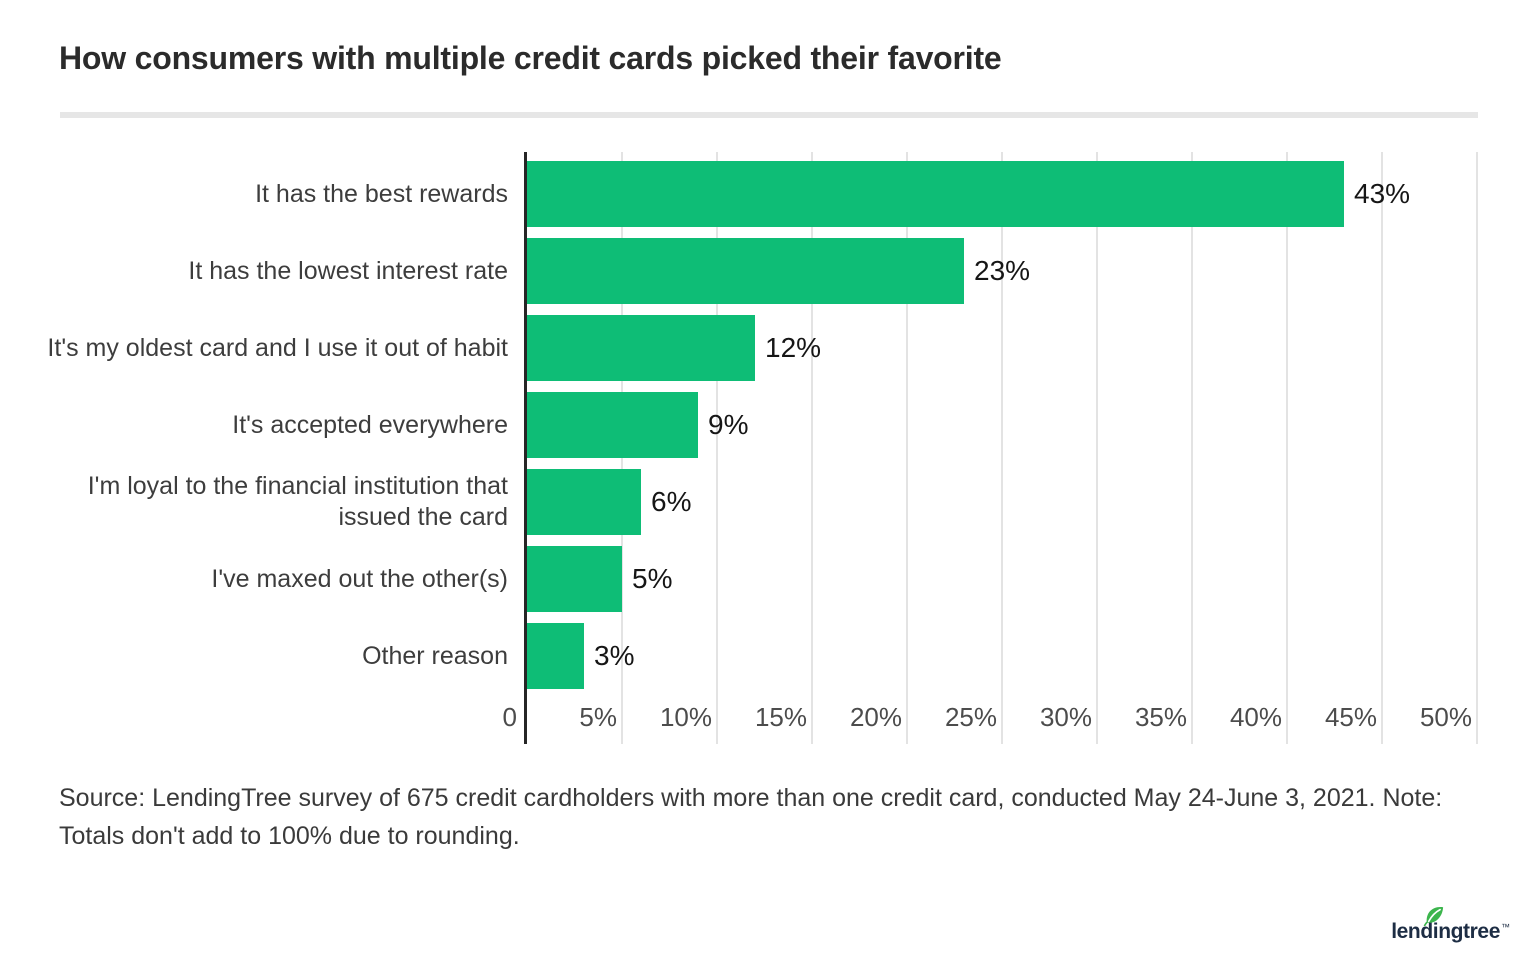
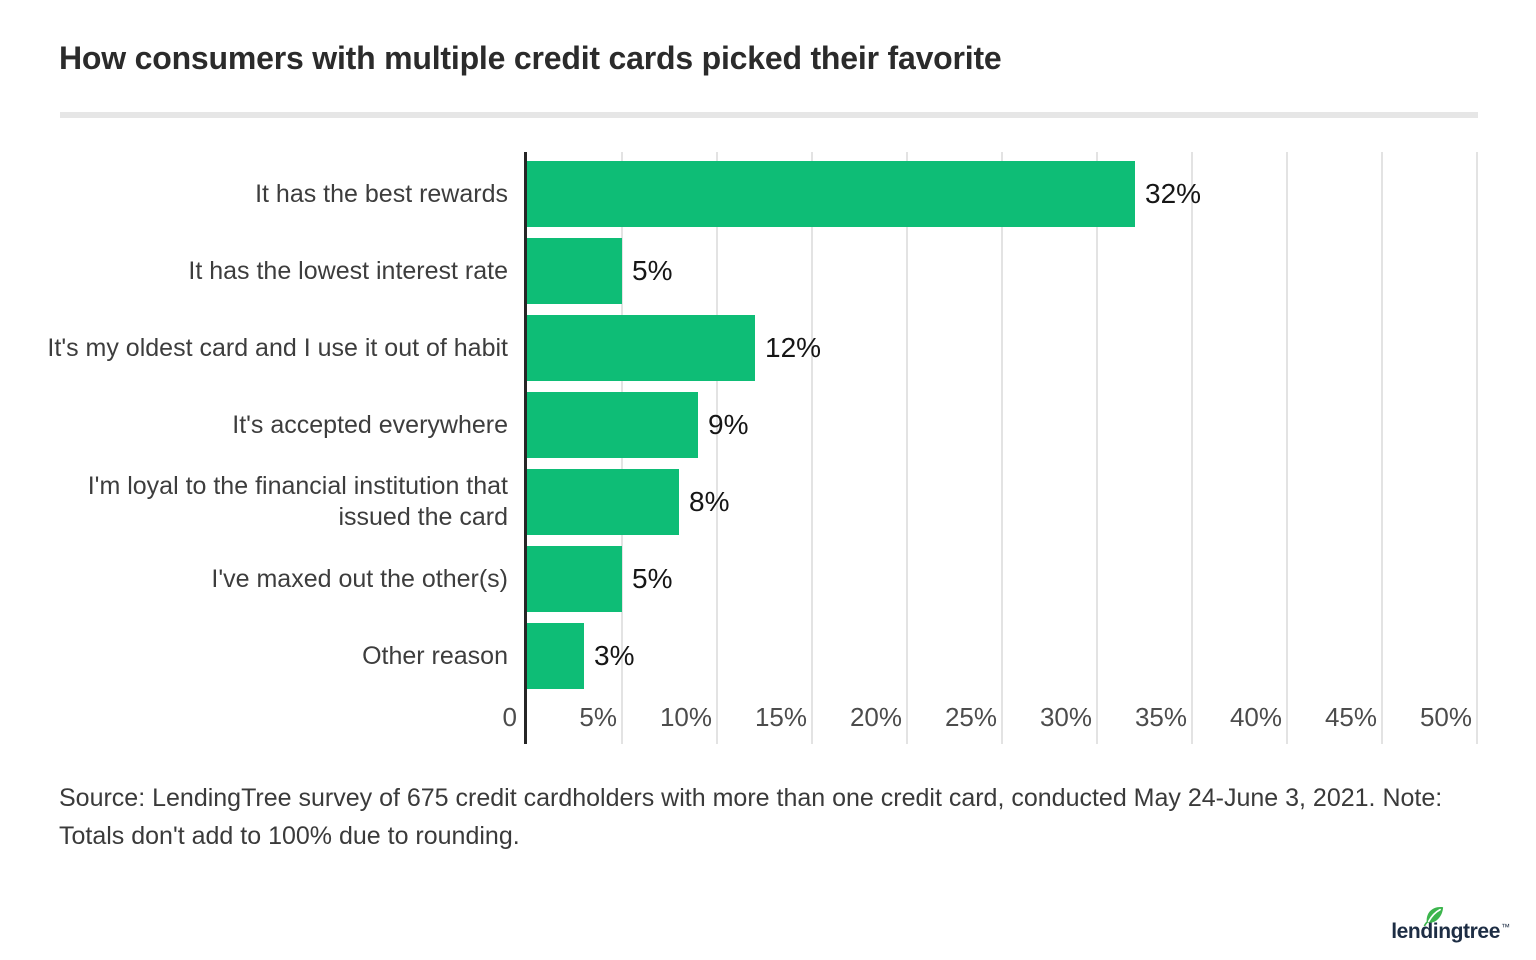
It has the best rewards: 43% -> 32%
It has the lowest interest rate: 23% -> 5%
I'm loyal to the financial institution that issued the card: 6% -> 8%
